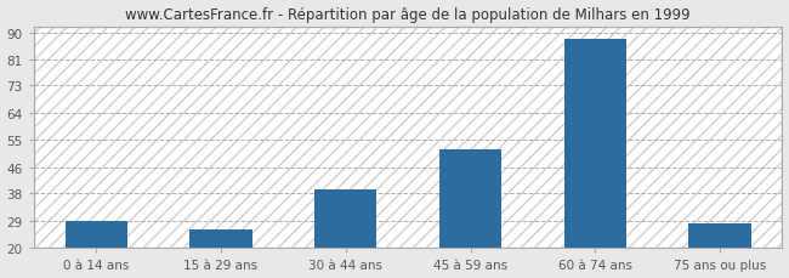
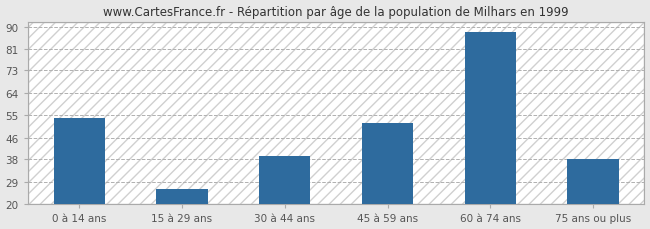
0 à 14 ans: 29 -> 54
75 ans ou plus: 28 -> 38
